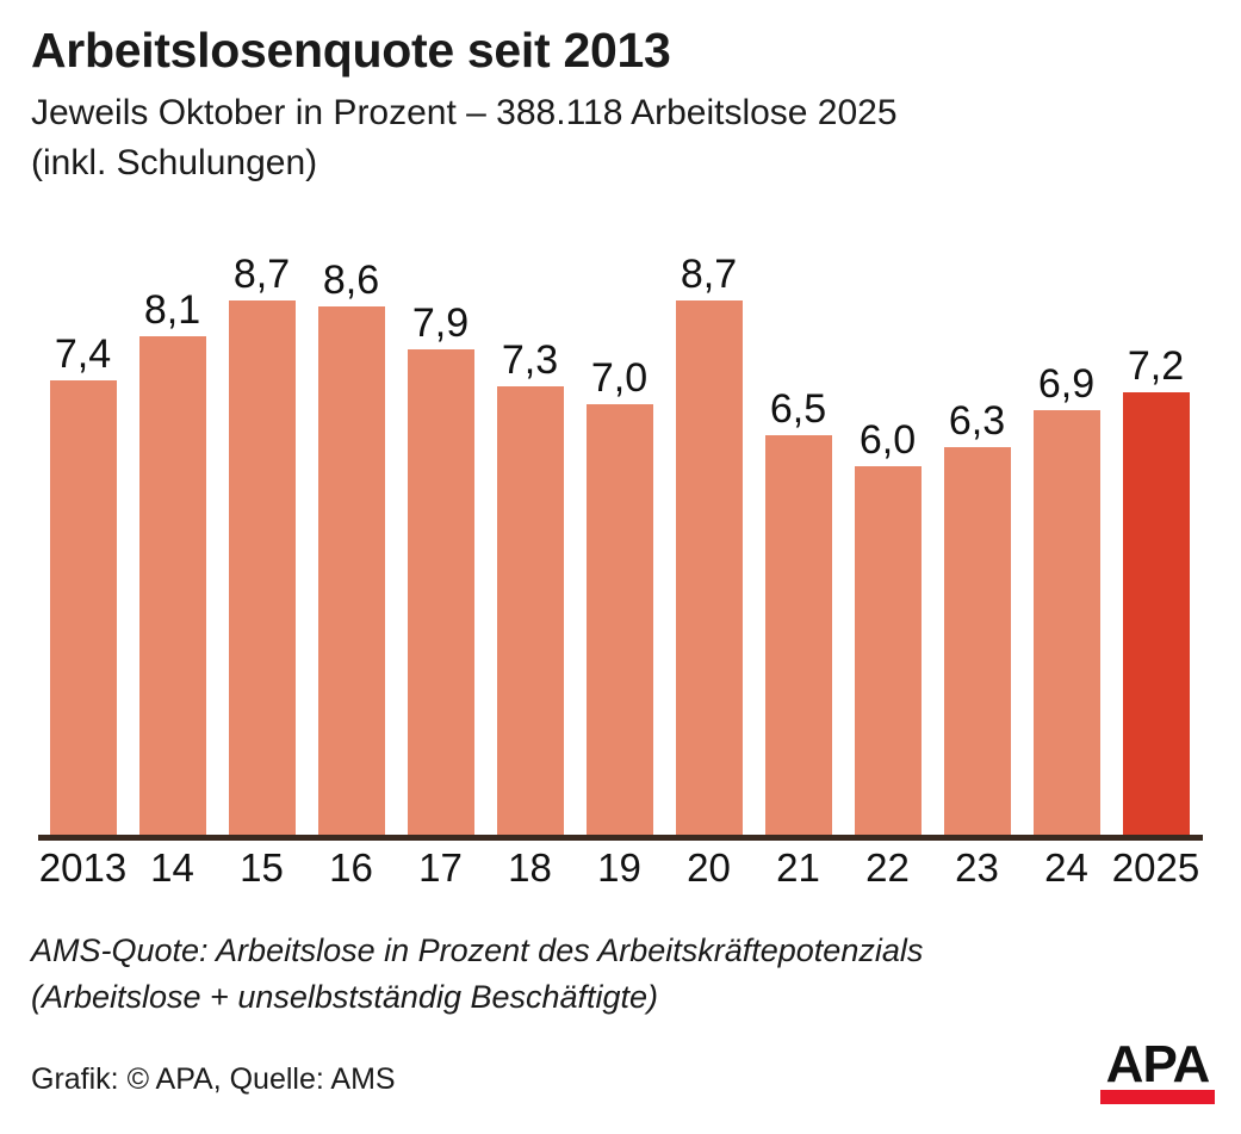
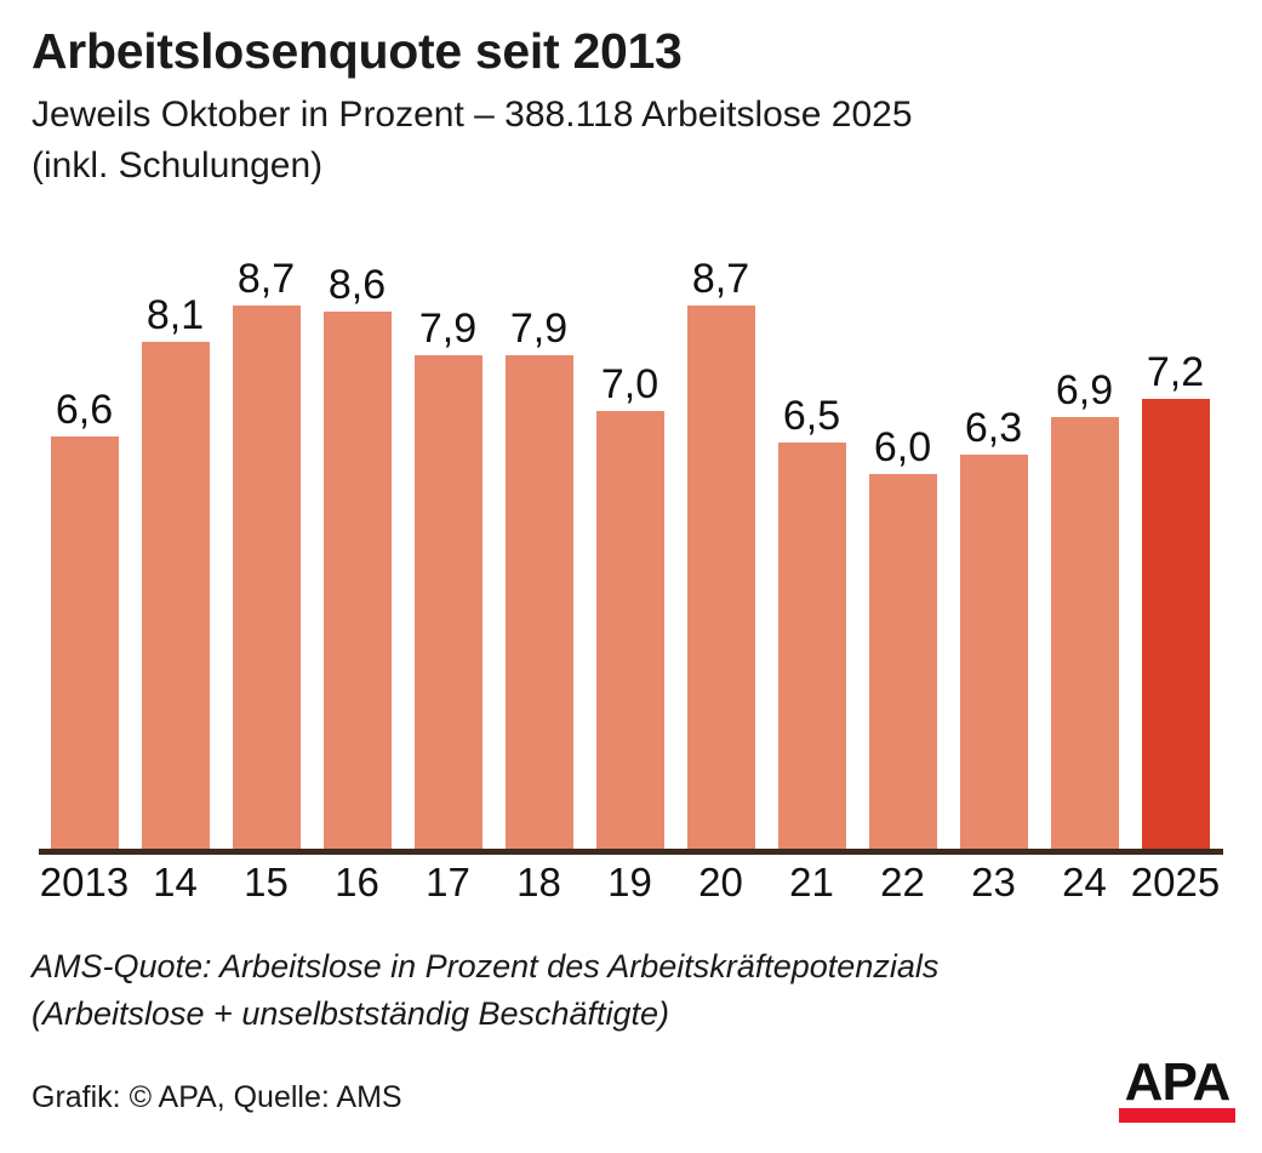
2013: 7,4 -> 6,6
18: 7,3 -> 7,9
